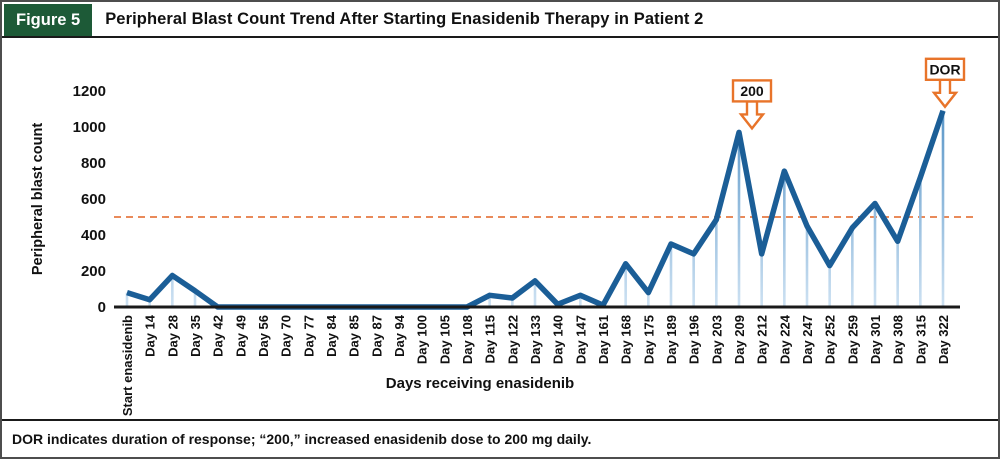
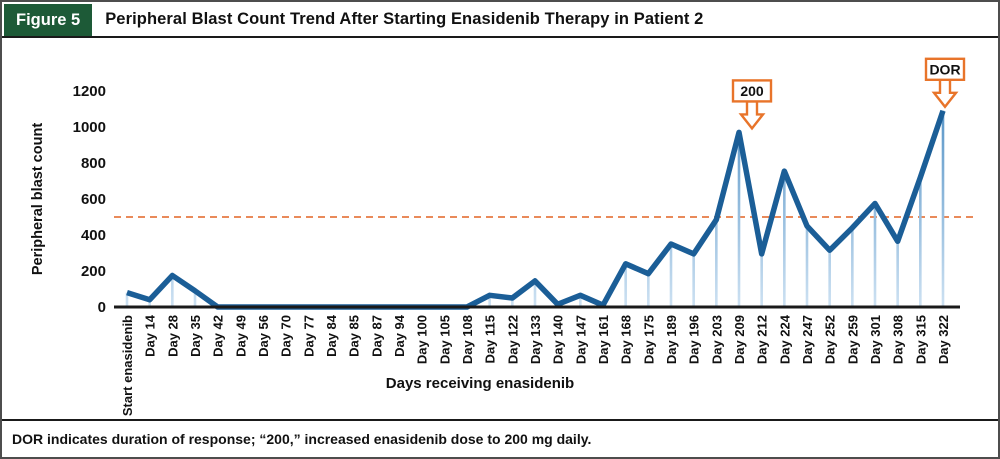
Day 175: 80 -> 180
Day 252: 230 -> 320
